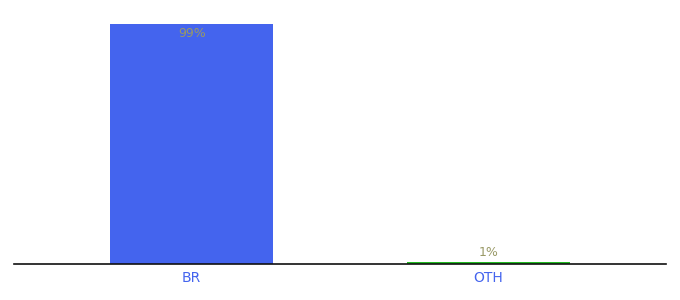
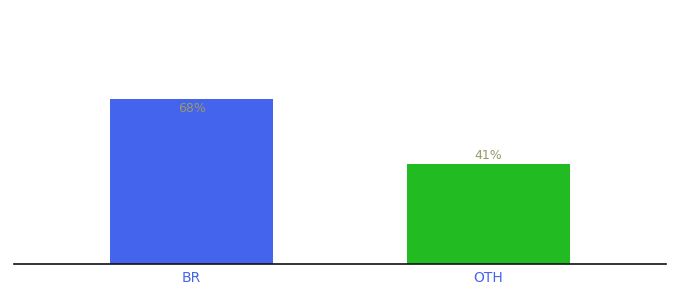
BR: 99% -> 68%
OTH: 1% -> 41%
